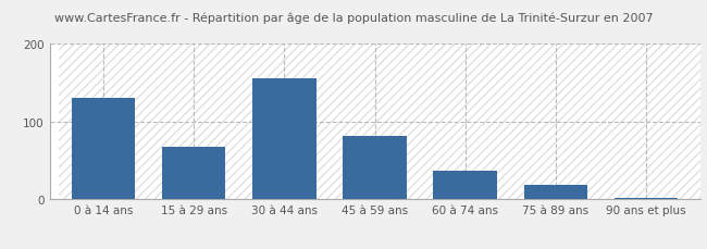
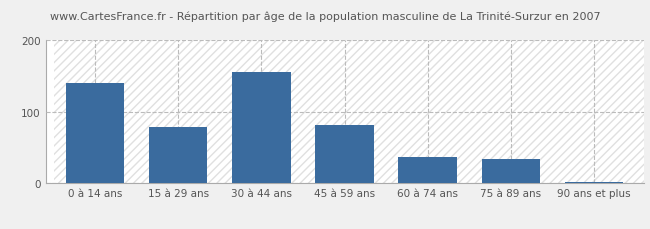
0 à 14 ans: 130 -> 140
15 à 29 ans: 68 -> 78
75 à 89 ans: 18 -> 34
